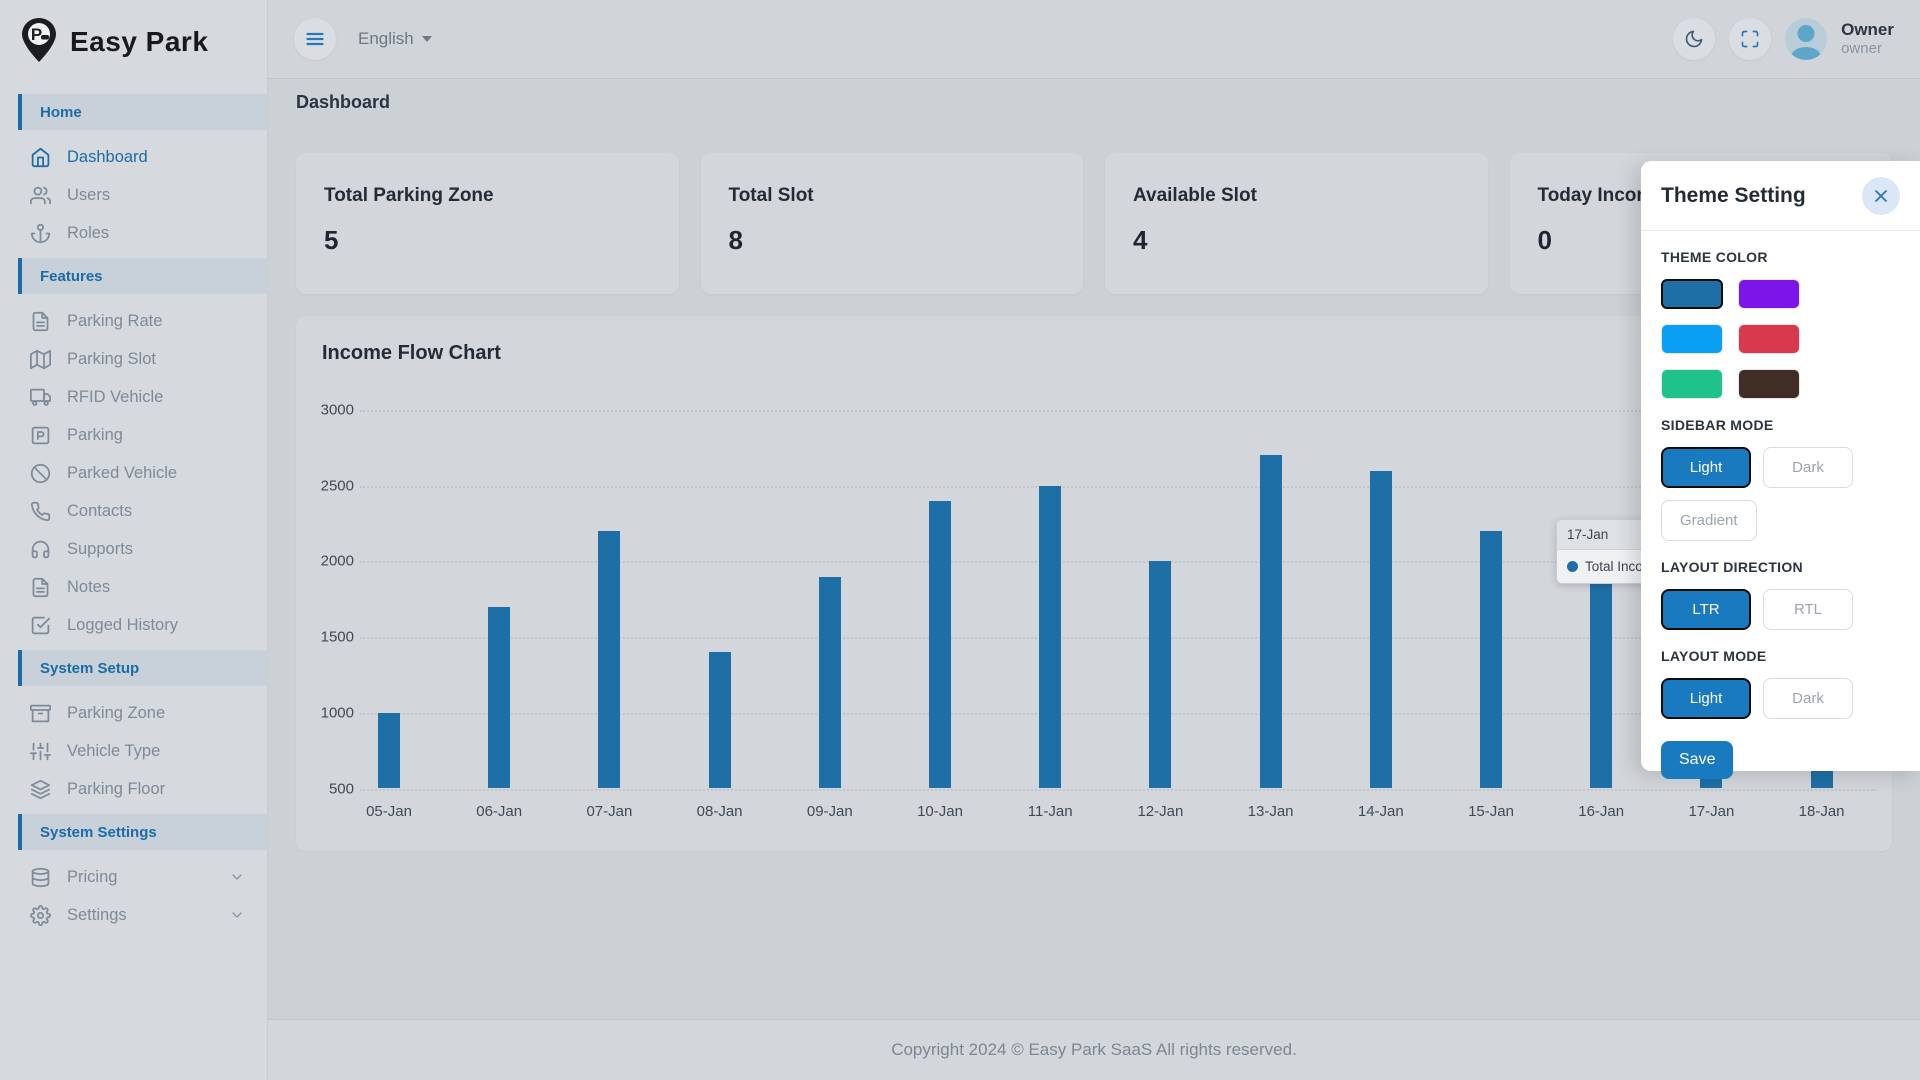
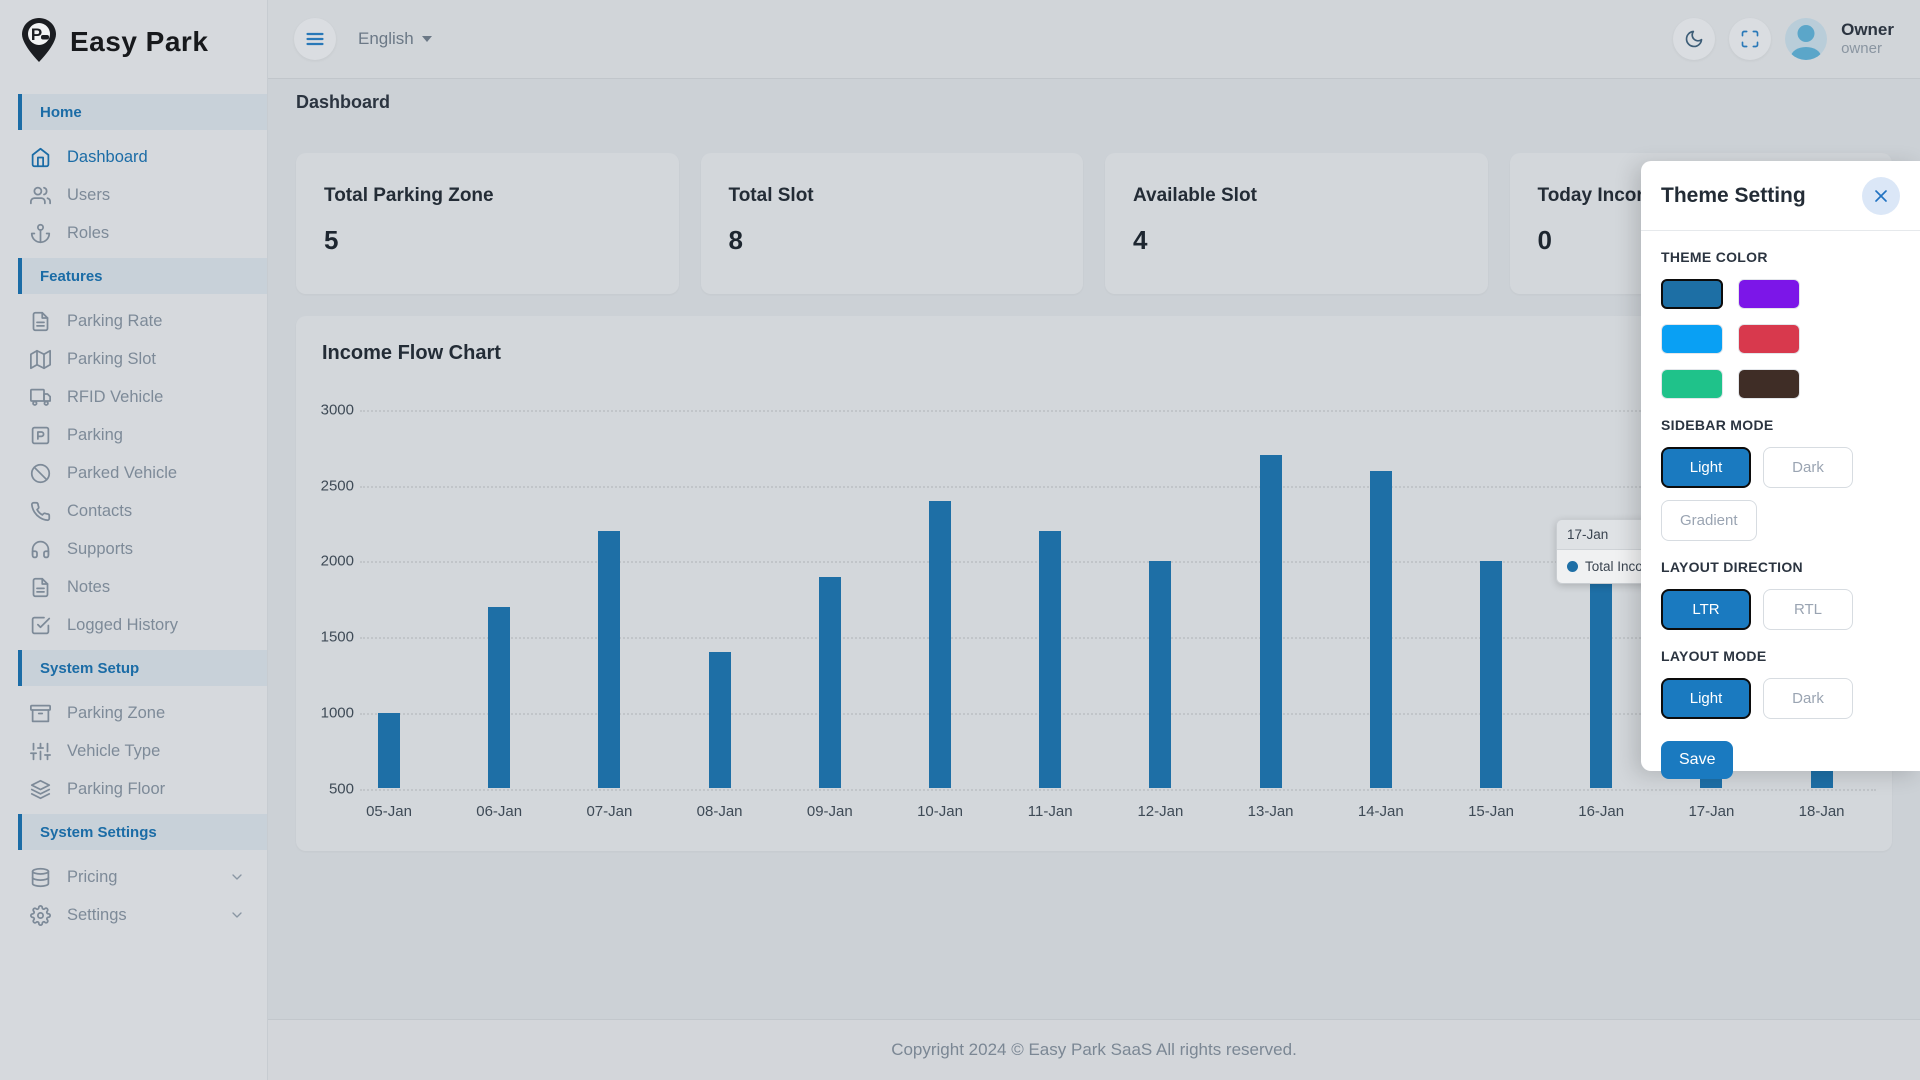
11-Jan: 2500 -> 2200
15-Jan: 2200 -> 2000
17-Jan: 2500 -> 2200
